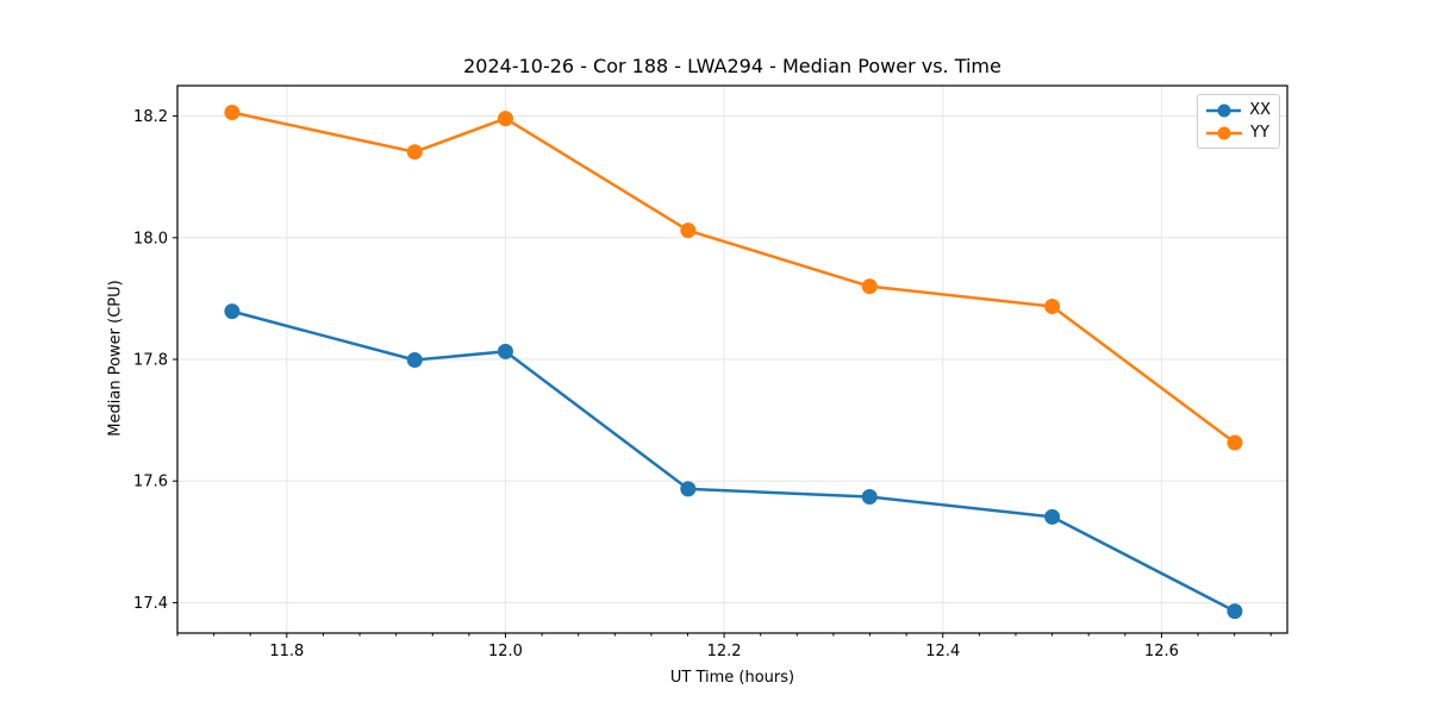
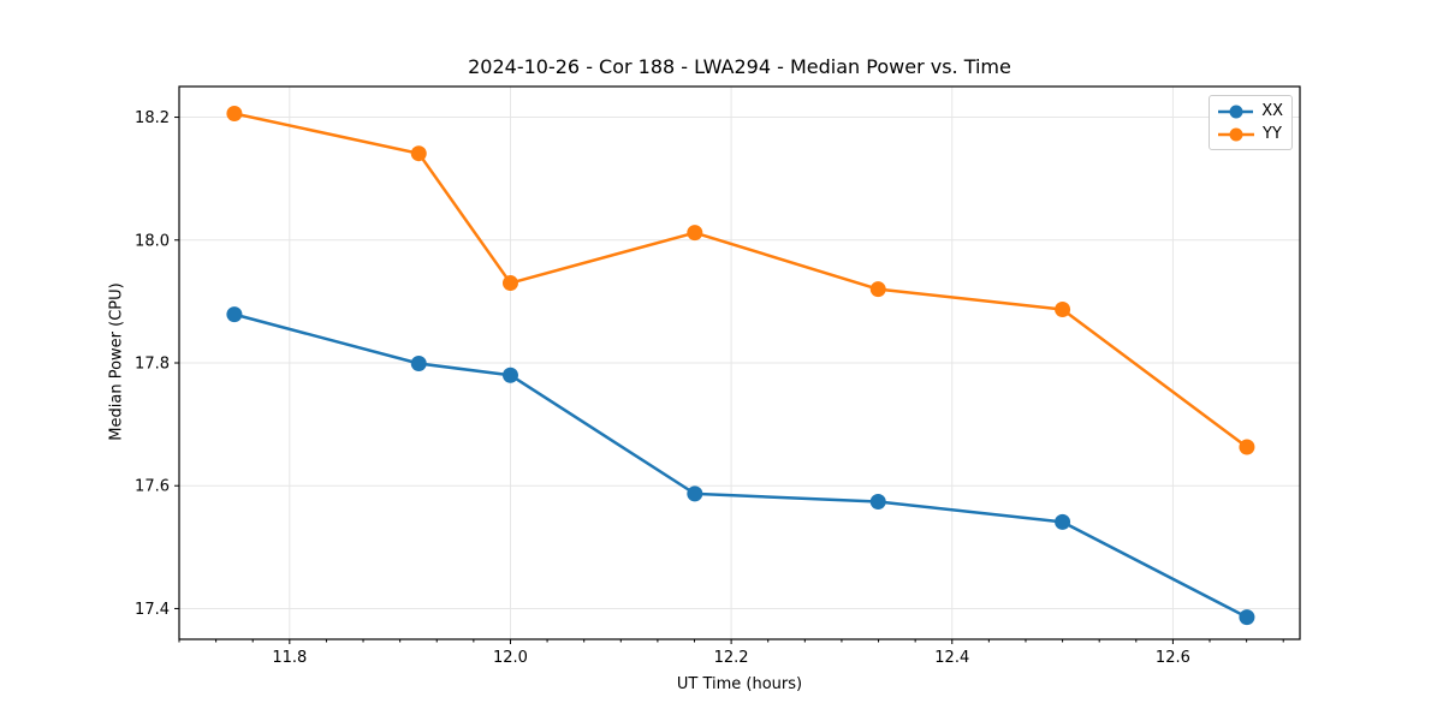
XX/12.0: 17.81 -> 17.78
YY/12.0: 18.20 -> 17.93
